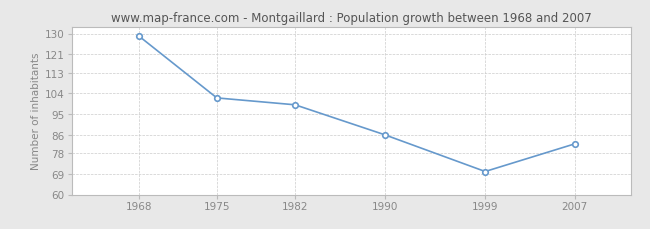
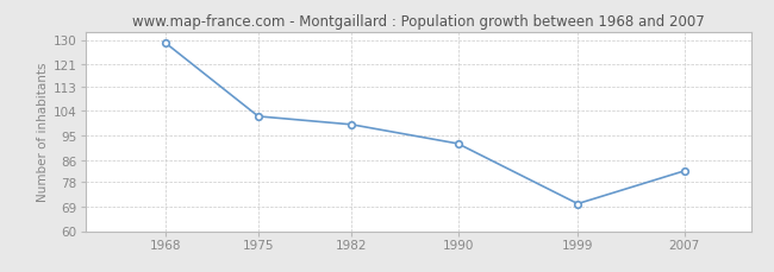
1990: 86 -> 92
